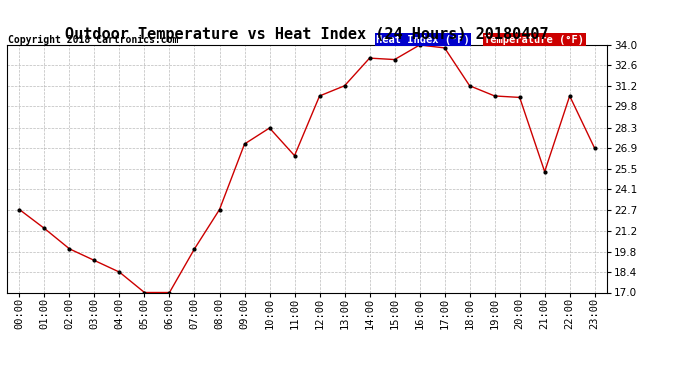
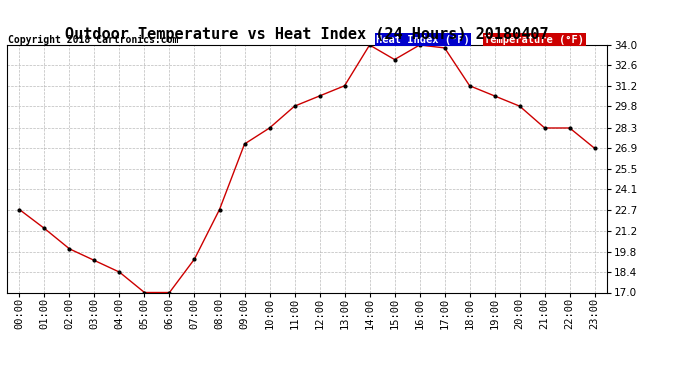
07:00: 20.0 -> 19.3
11:00: 26.4 -> 29.8
14:00: 33.1 -> 34.0
20:00: 30.4 -> 29.8
21:00: 25.3 -> 28.3
22:00: 30.5 -> 28.3
